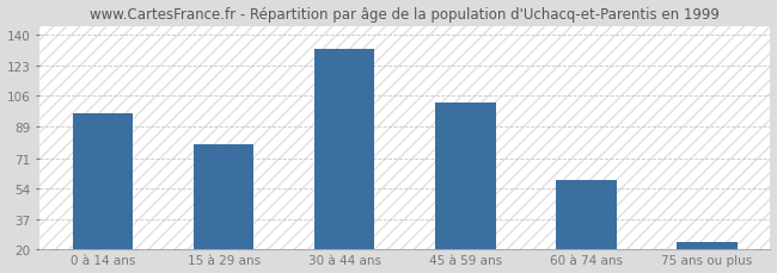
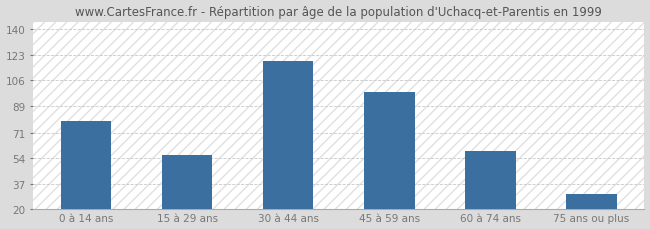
0 à 14 ans: 96 -> 79
15 à 29 ans: 79 -> 56
30 à 44 ans: 132 -> 119
45 à 59 ans: 102 -> 98
75 ans ou plus: 24 -> 30
